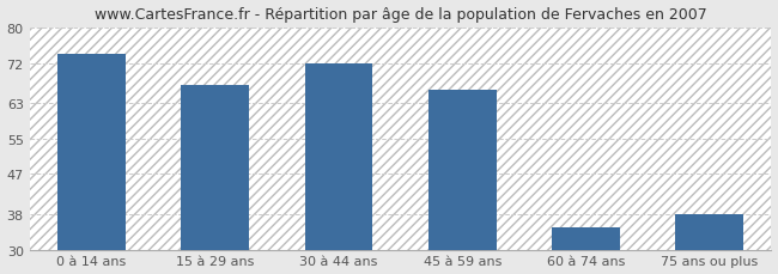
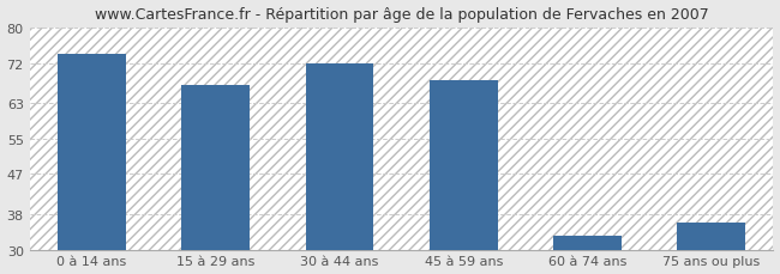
45 à 59 ans: 66 -> 68
60 à 74 ans: 35 -> 33
75 ans ou plus: 38 -> 36
